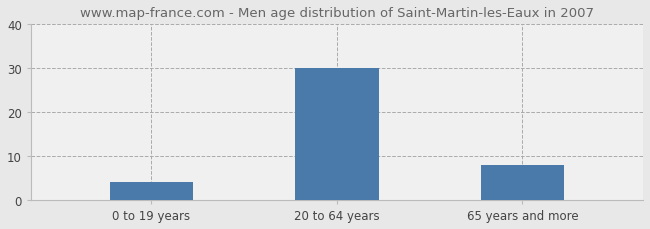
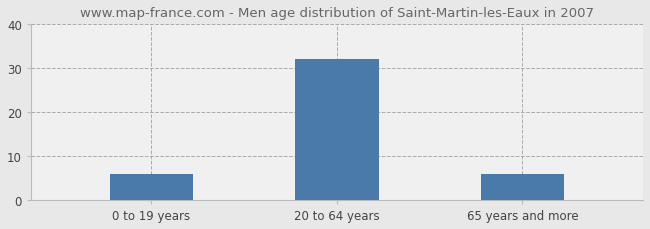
0 to 19 years: 4 -> 6
20 to 64 years: 30 -> 32
65 years and more: 8 -> 6
